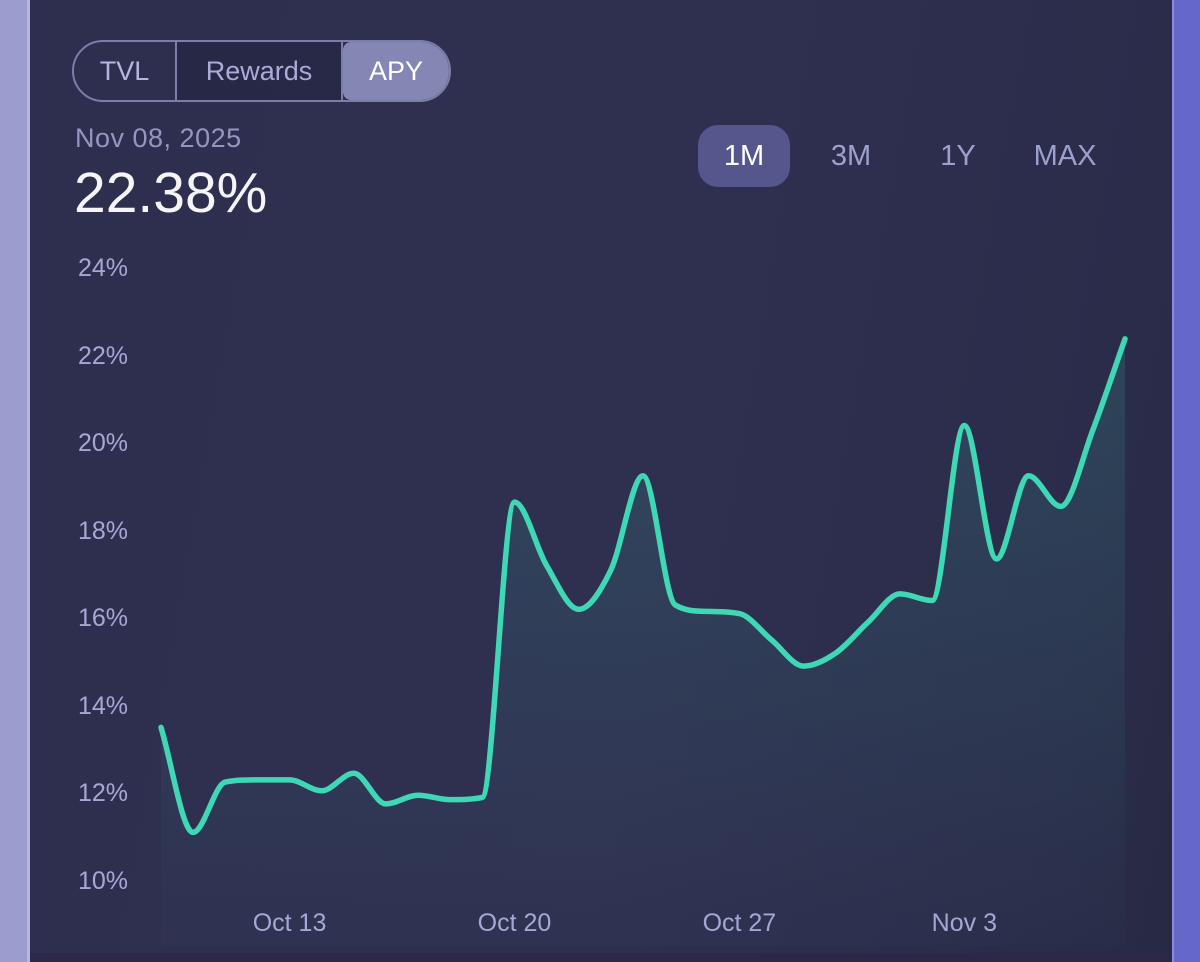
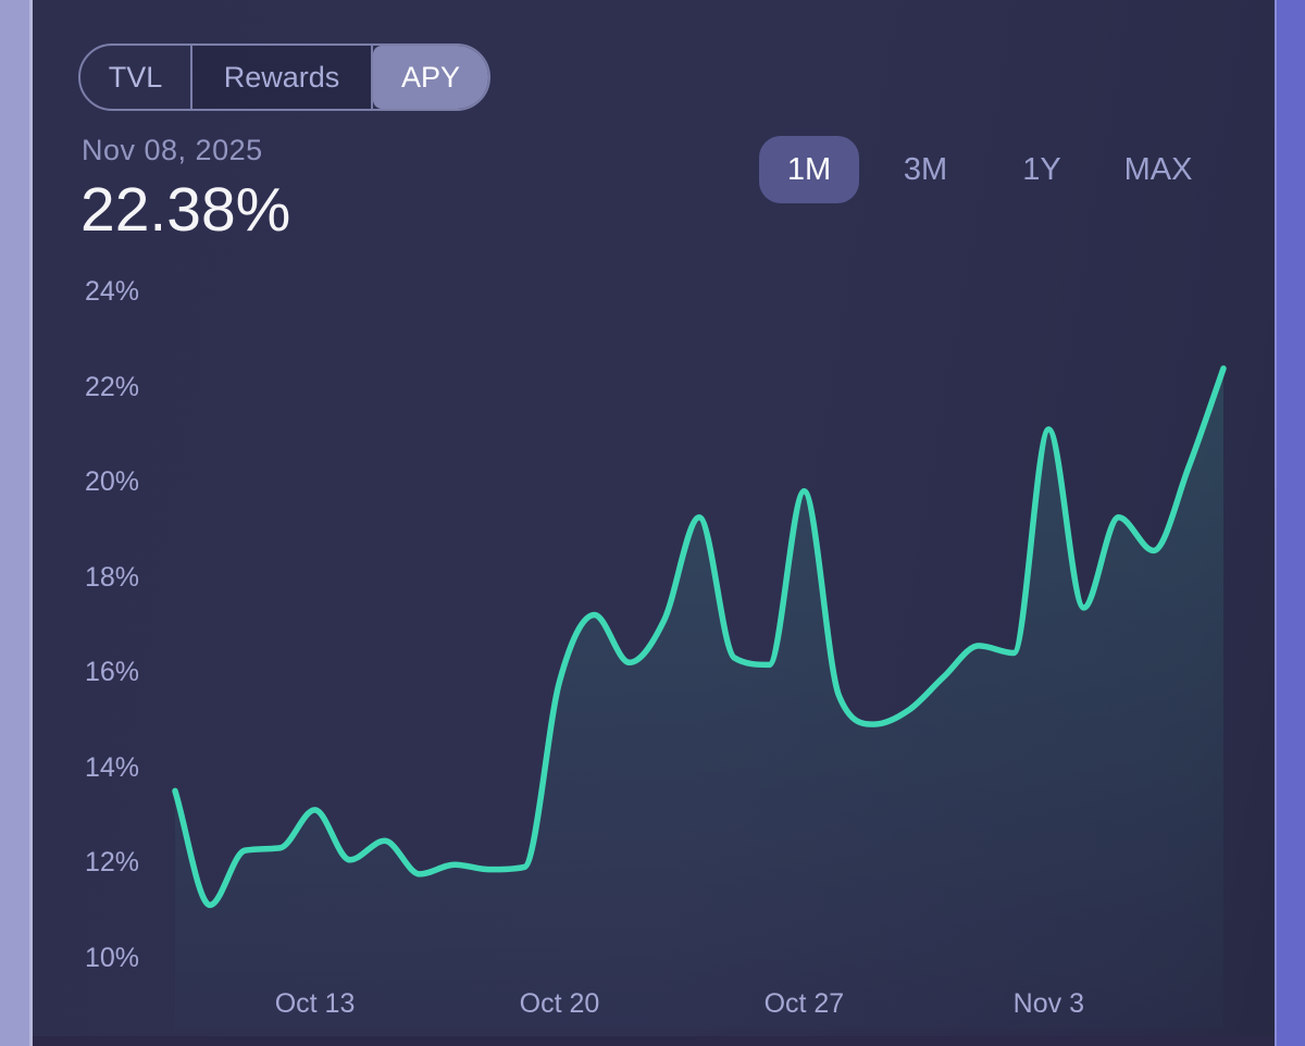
Oct 13: 12.3% -> 13.1%
Oct 20: 18.6% -> 15.8%
Oct 27: 16.1% -> 19.8%
Nov 3: 20.4% -> 21.1%
